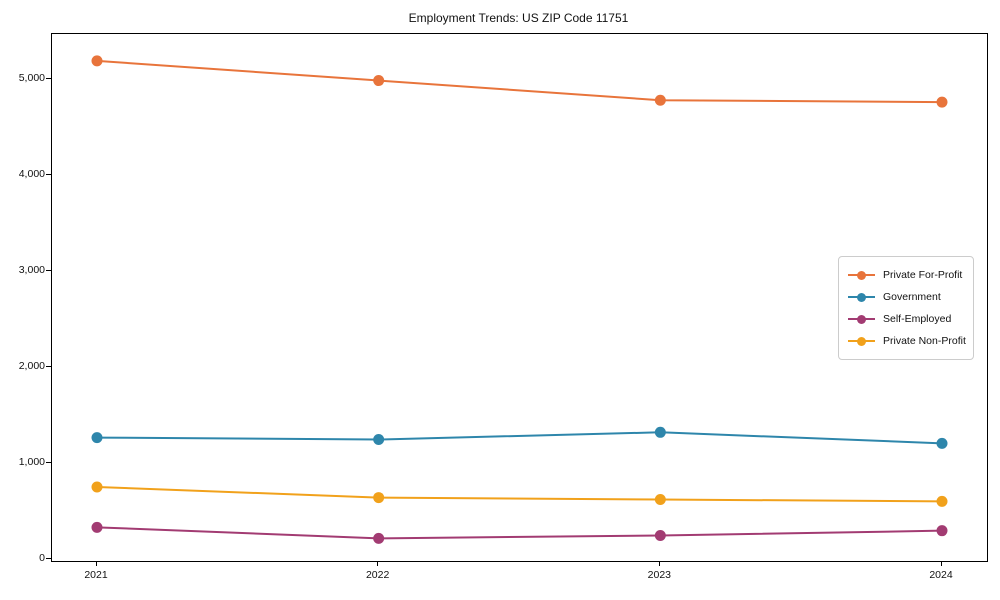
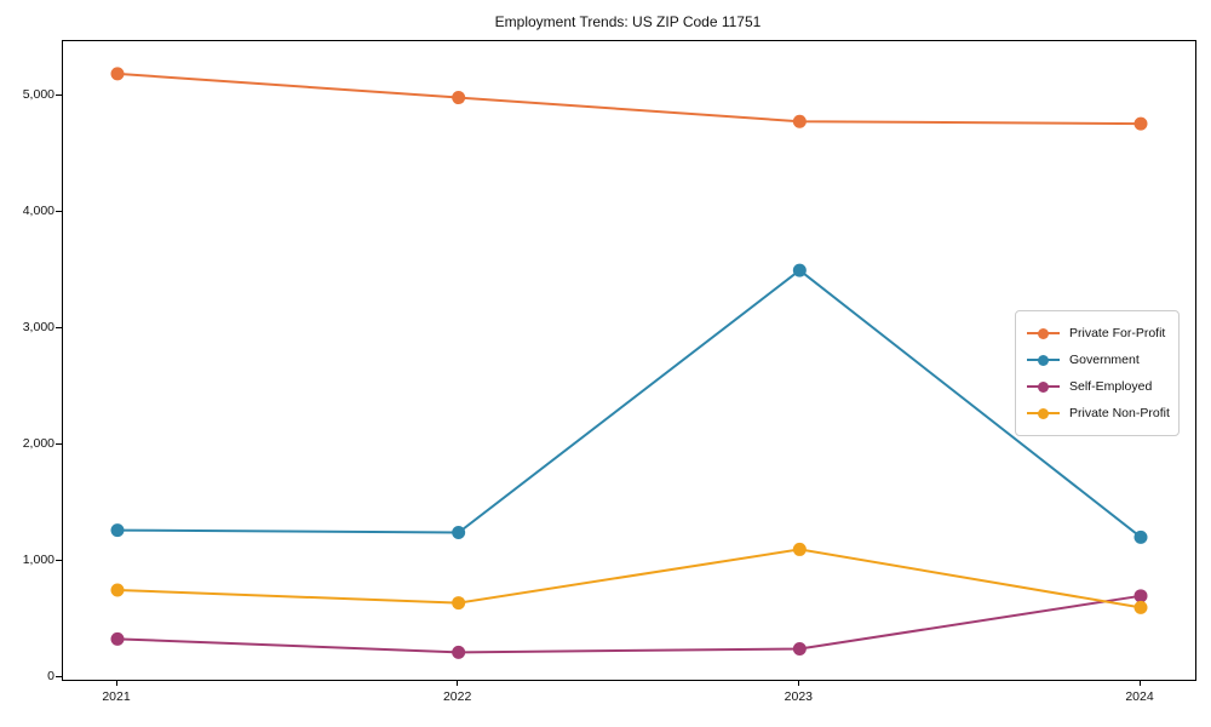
Government/2023: 1300 -> 3500
Private Non-Profit/2023: 600 -> 1100
Self-Employed/2024: 300 -> 700
